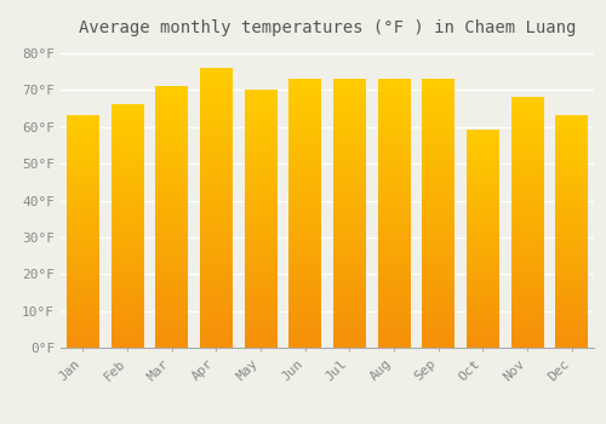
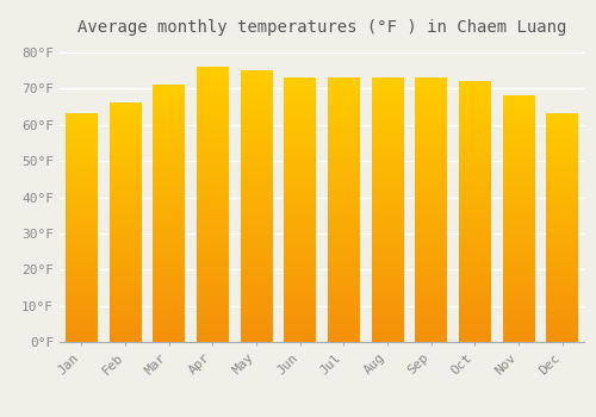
May: 70°F -> 75°F
Oct: 59°F -> 72°F
